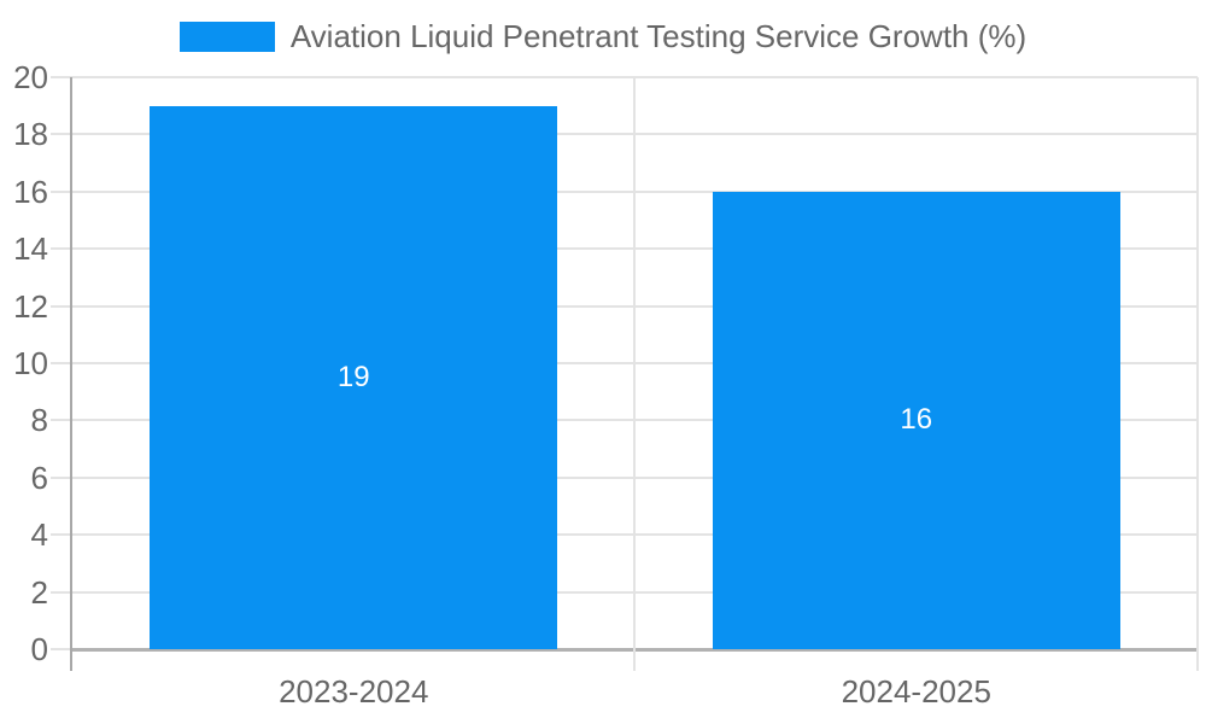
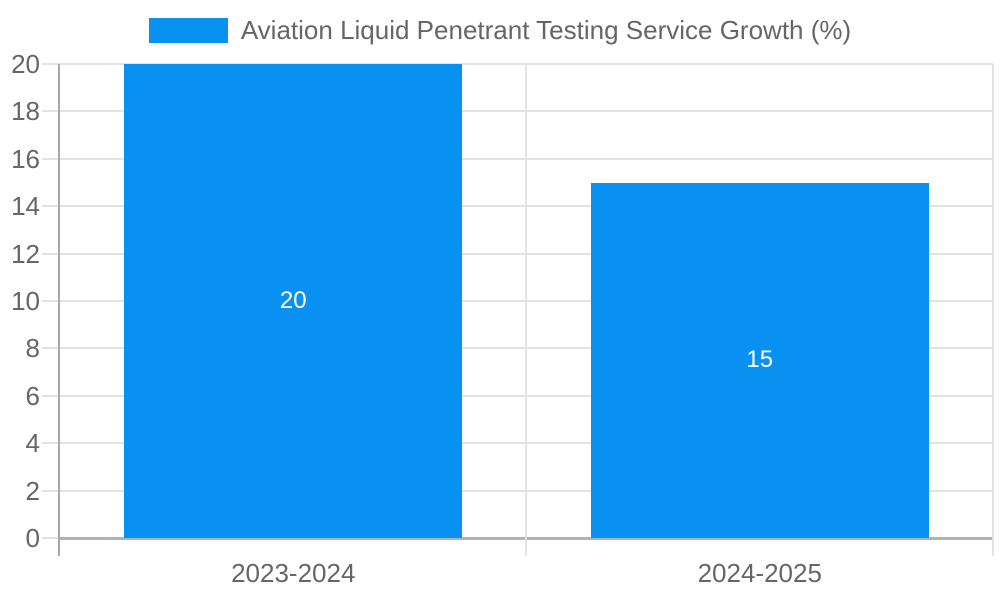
2023-2024: 19 -> 20
2024-2025: 16 -> 15
